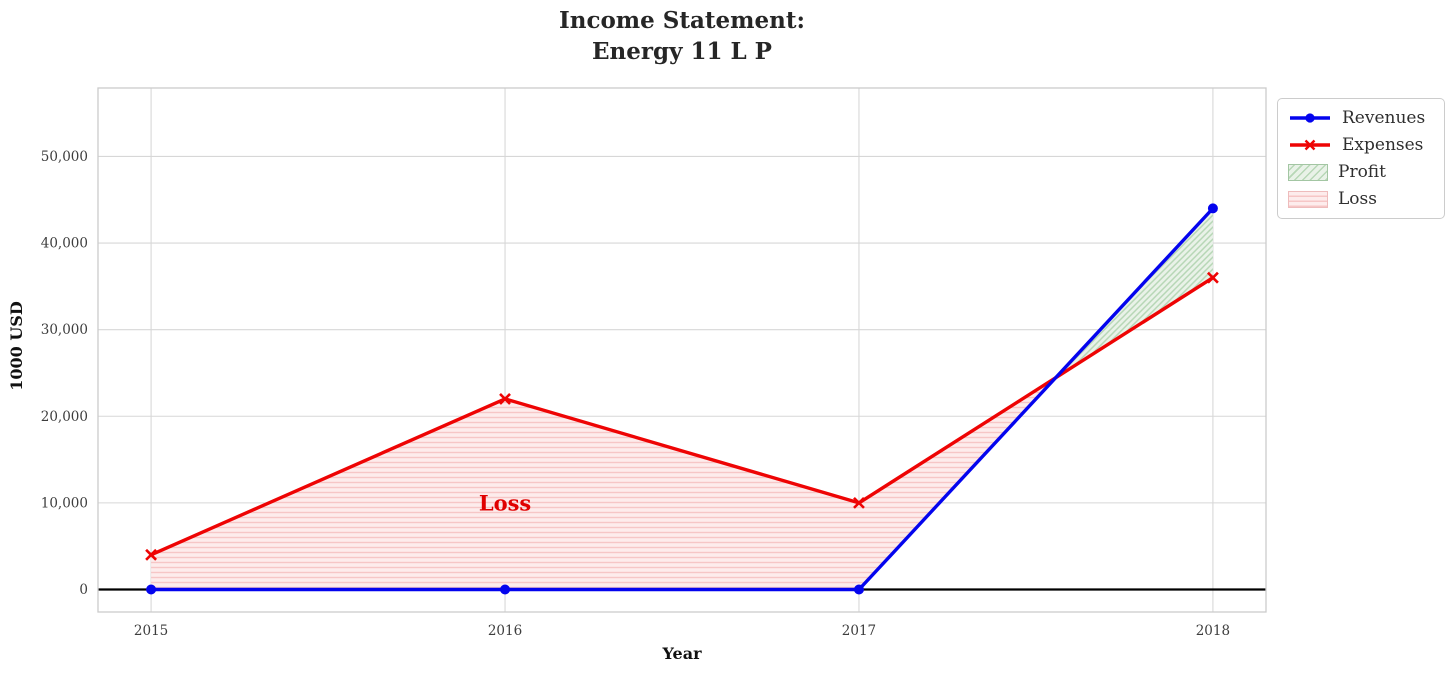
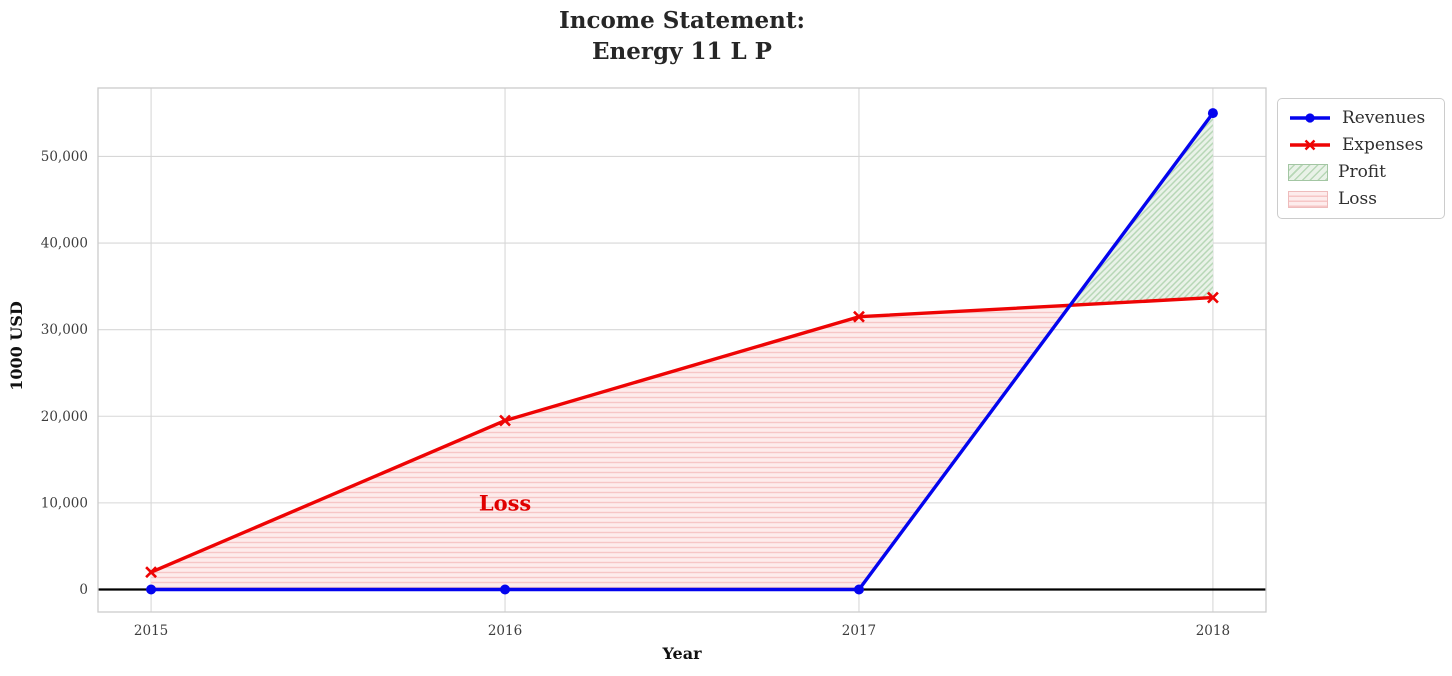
Expenses/2015: 4000 -> 2000
Expenses/2016: 22000 -> 20000
Expenses/2017: 10000 -> 32000
Revenues/2018: 44000 -> 55000
Expenses/2018: 36000 -> 34000
